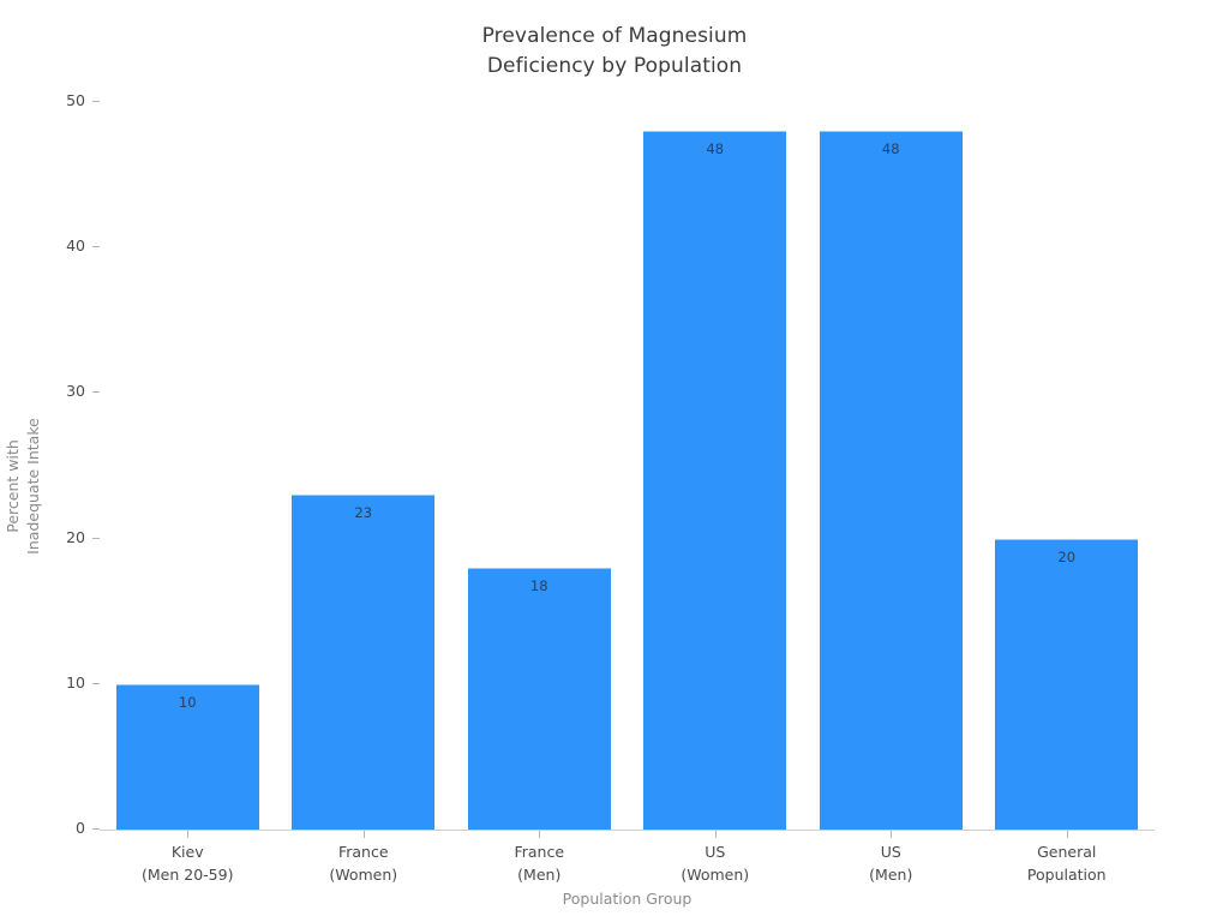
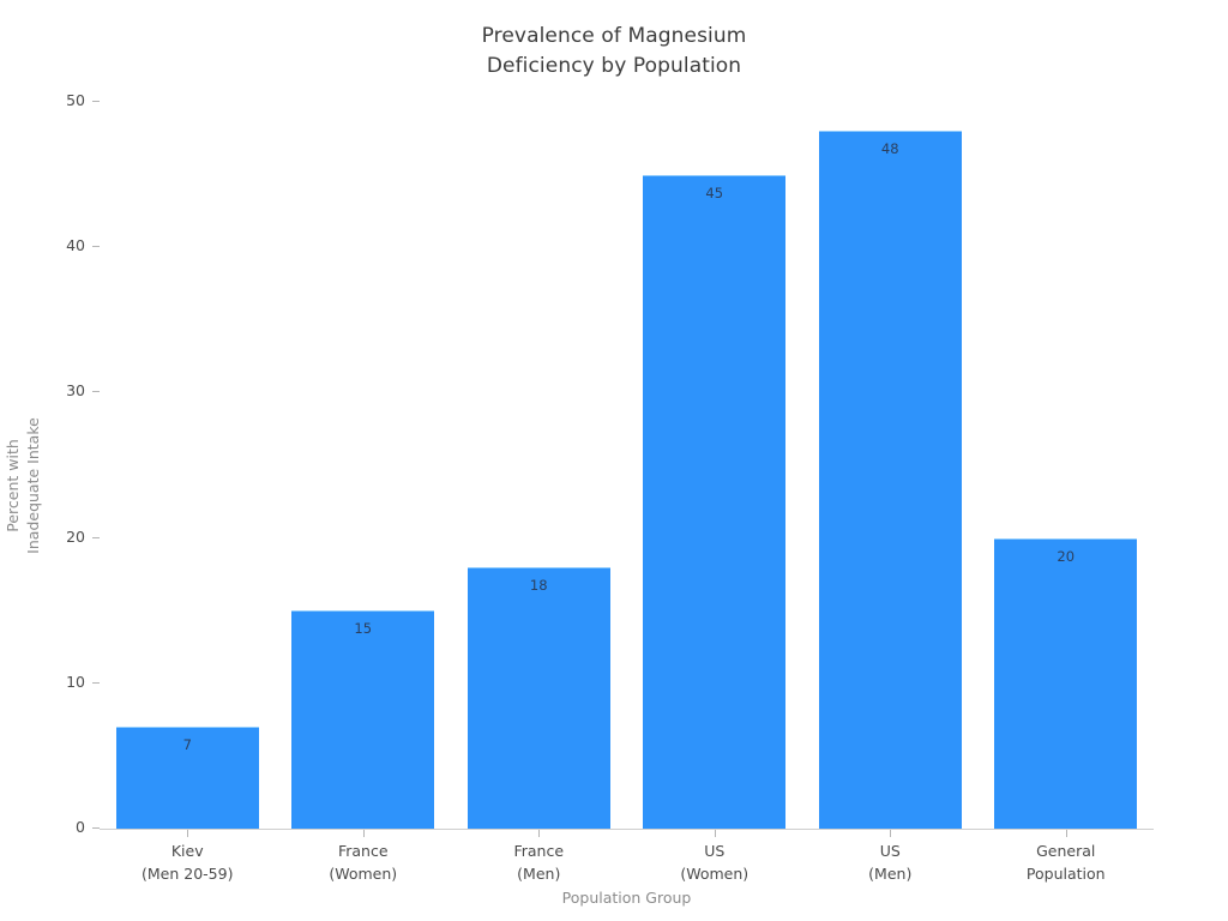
Kiev (Men 20-59): 10 -> 7
France (Women): 23 -> 15
US (Women): 48 -> 45
